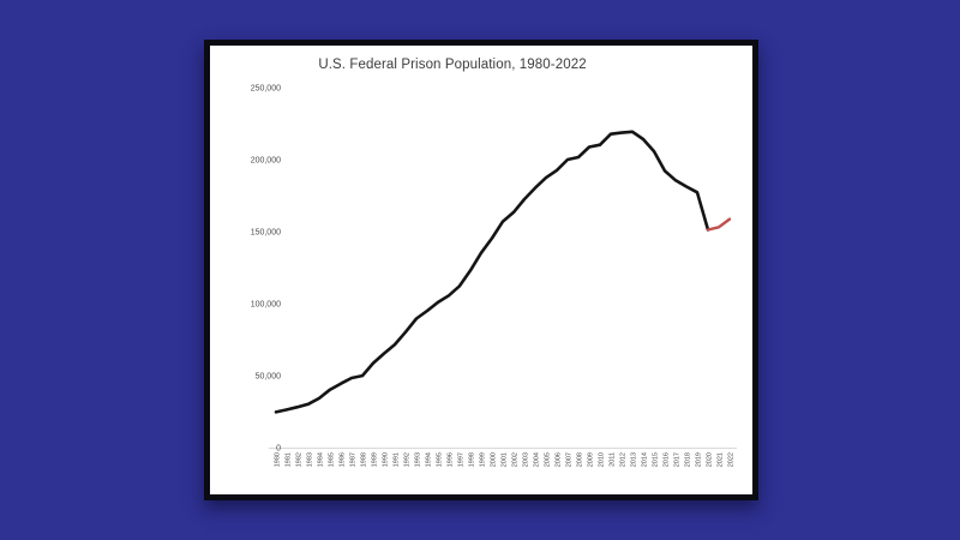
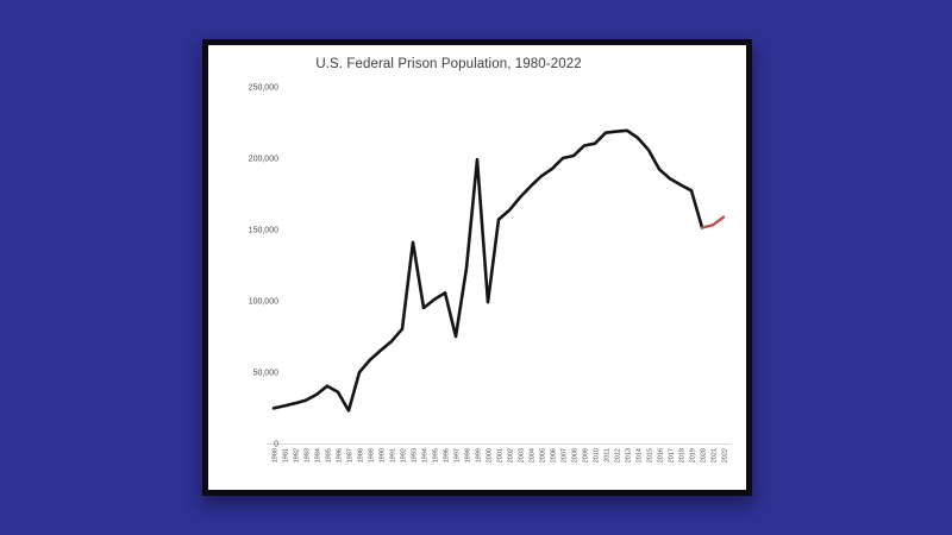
1986: 44000 -> 36000
1987: 48000 -> 23000
1993: 90000 -> 141000
1997: 112000 -> 75000
1999: 135000 -> 199000
2000: 145000 -> 99000
